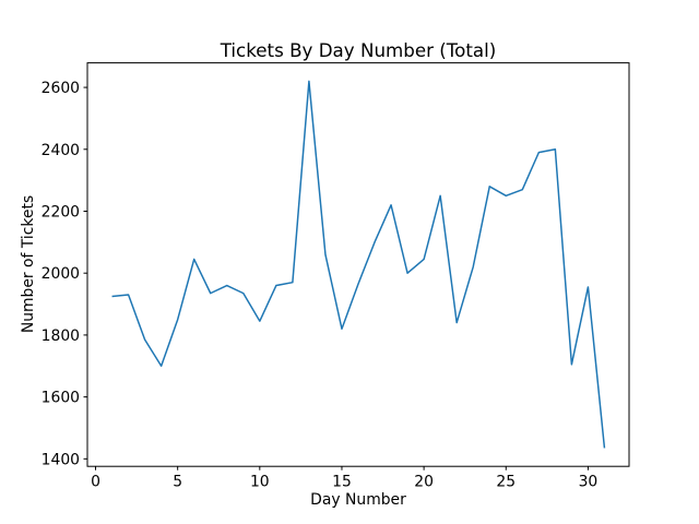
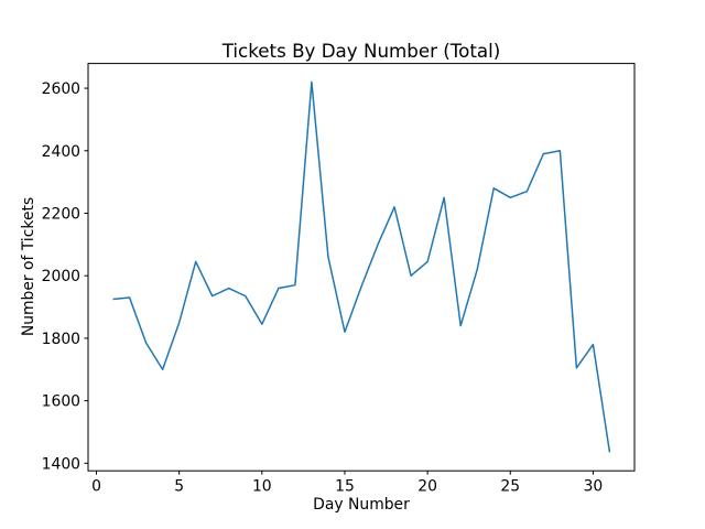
30: 1960 -> 1780
